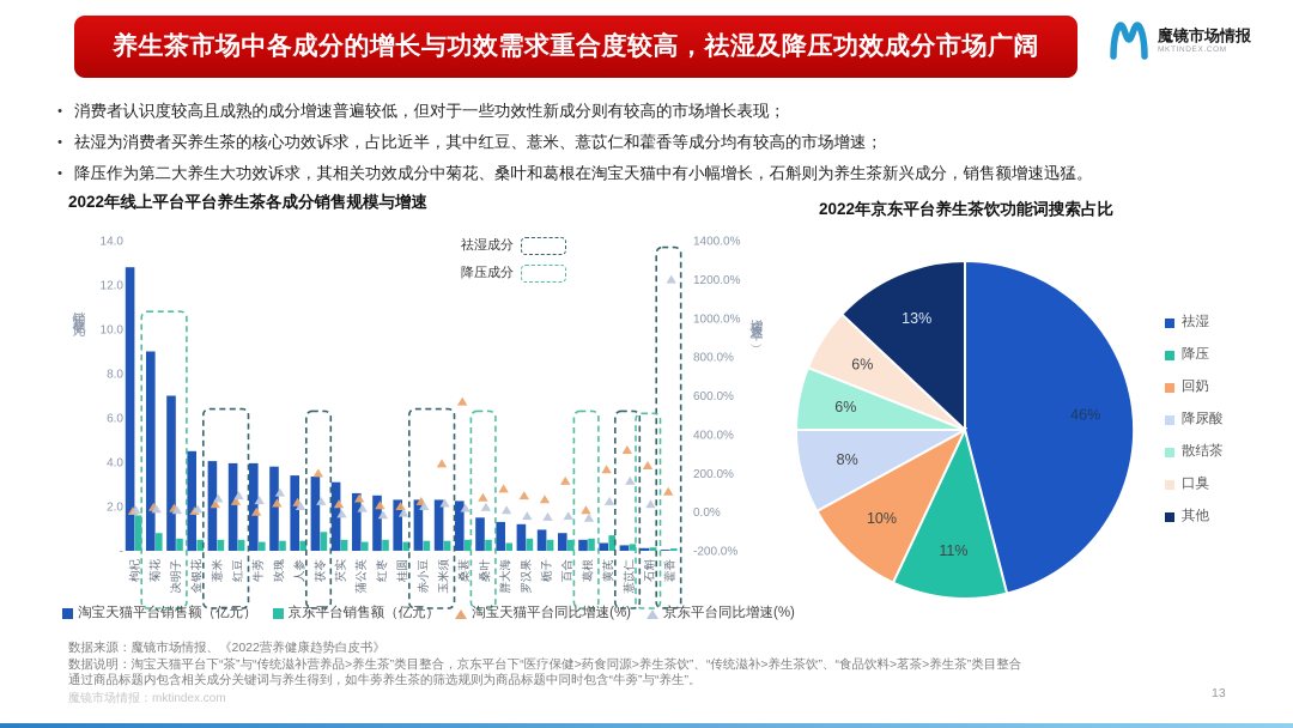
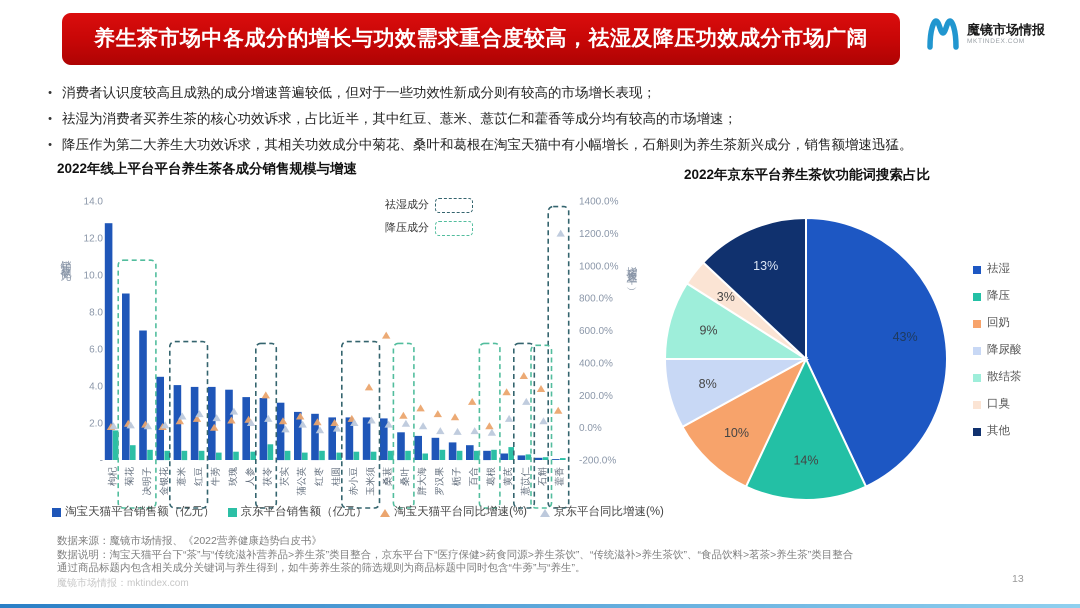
2022年京东平台养生茶饮功能词搜索占比/祛湿: 46% -> 43%
2022年京东平台养生茶饮功能词搜索占比/降压: 11% -> 14%
2022年京东平台养生茶饮功能词搜索占比/散结茶: 6% -> 9%
2022年京东平台养生茶饮功能词搜索占比/口臭: 6% -> 3%
